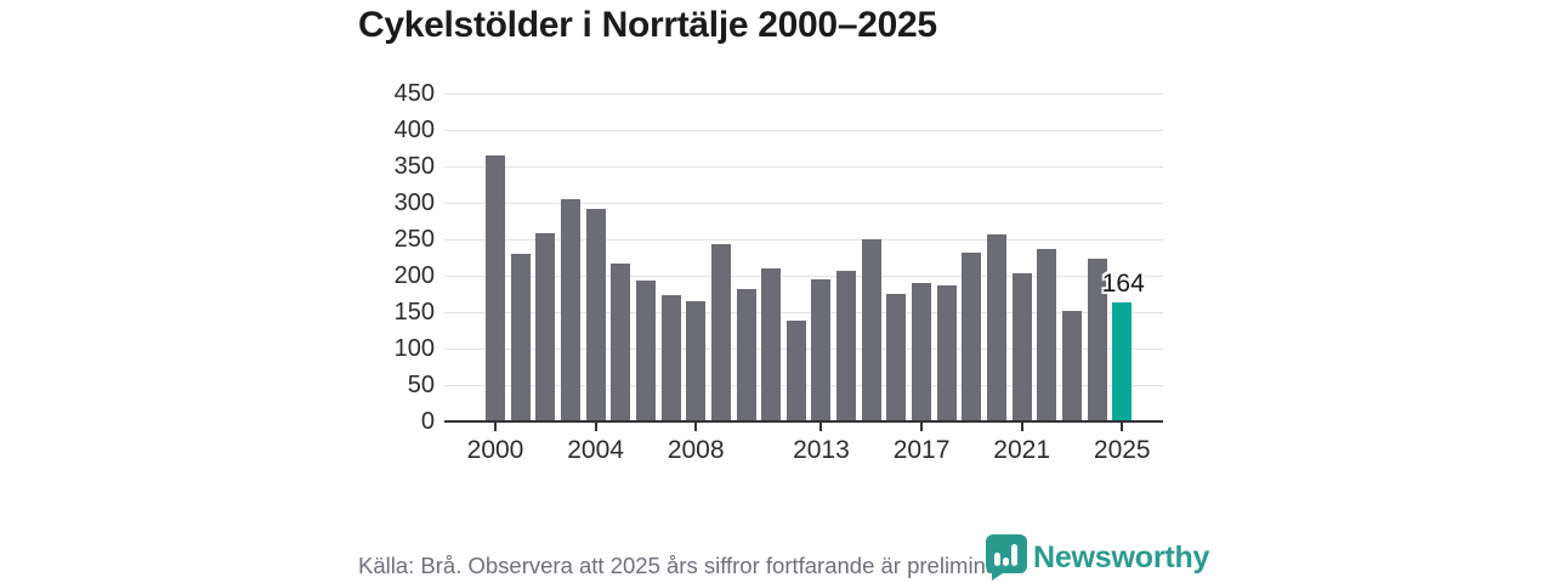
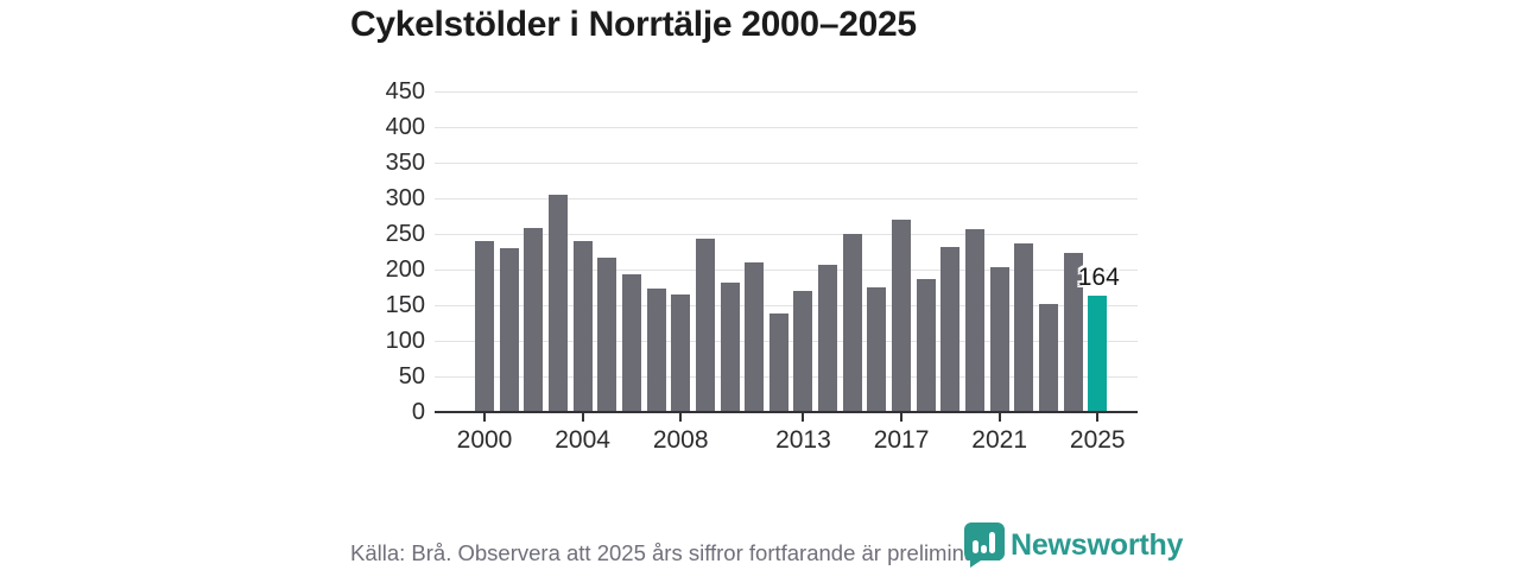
2000: 360 -> 240
2004: 290 -> 240
2013: 200 -> 170
2017: 190 -> 270
